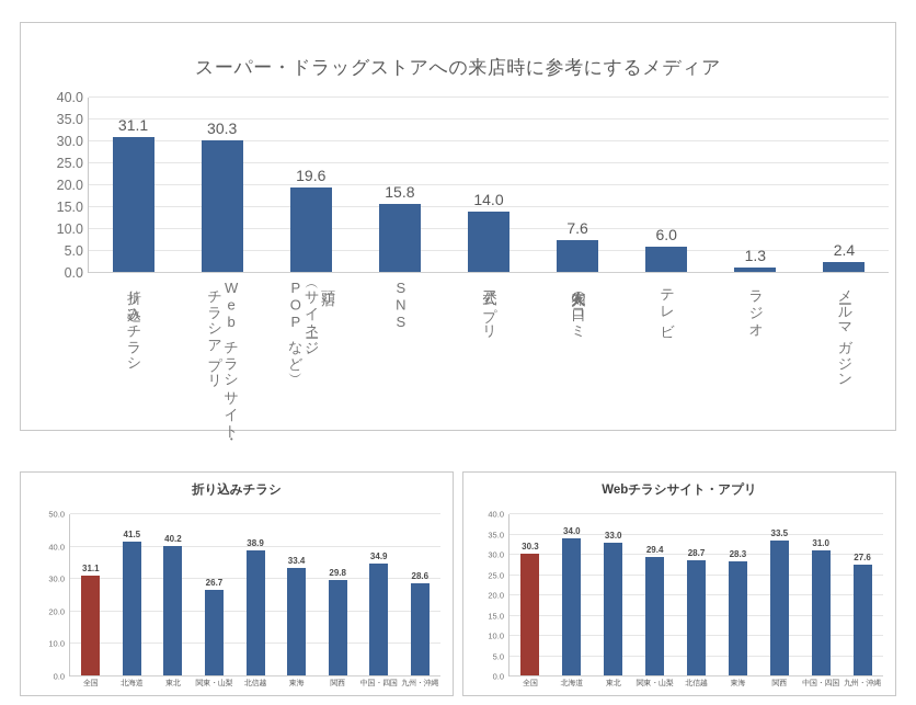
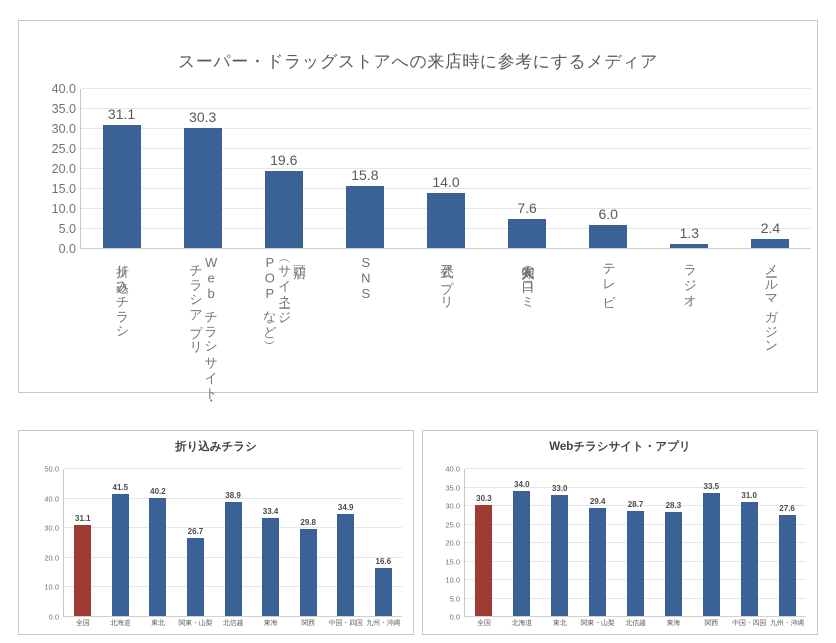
折り込みチラシ/九州・沖縄: 28.6 -> 16.6
